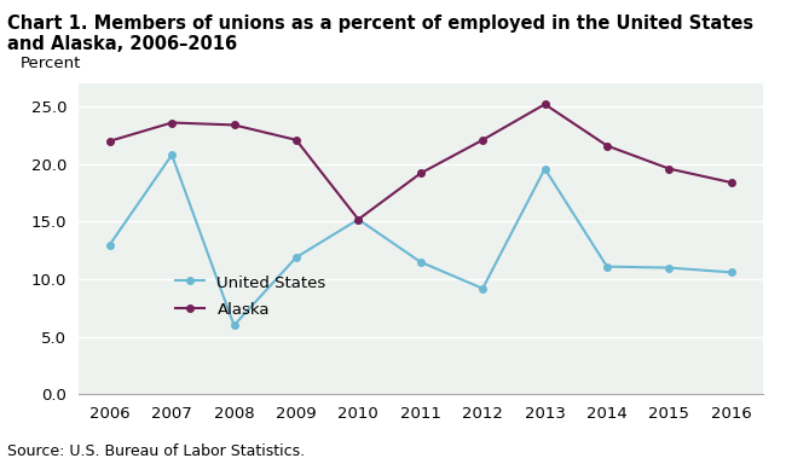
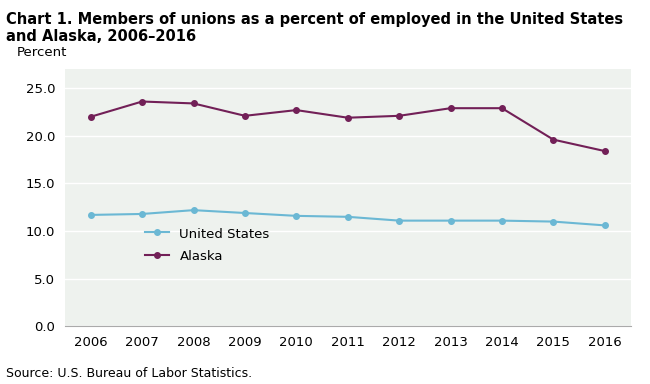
United States/2006: 13.0 -> 11.7
United States/2007: 20.8 -> 11.8
United States/2008: 6.0 -> 12.2
United States/2010: 15.2 -> 11.6
Alaska/2010: 15.2 -> 22.7
Alaska/2011: 19.2 -> 21.9
United States/2012: 9.2 -> 11.1
United States/2013: 19.6 -> 11.1
Alaska/2013: 25.2 -> 22.9
Alaska/2014: 21.6 -> 22.9
